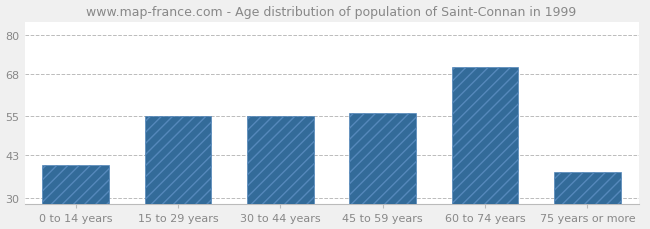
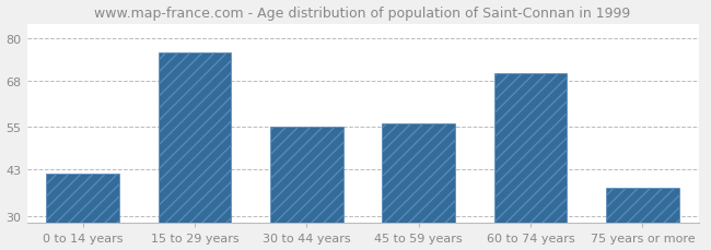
0 to 14 years: 40 -> 42
15 to 29 years: 55 -> 76
